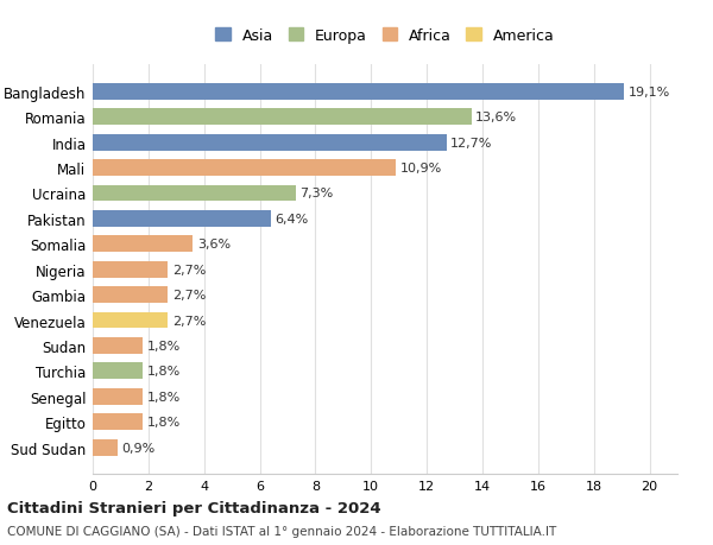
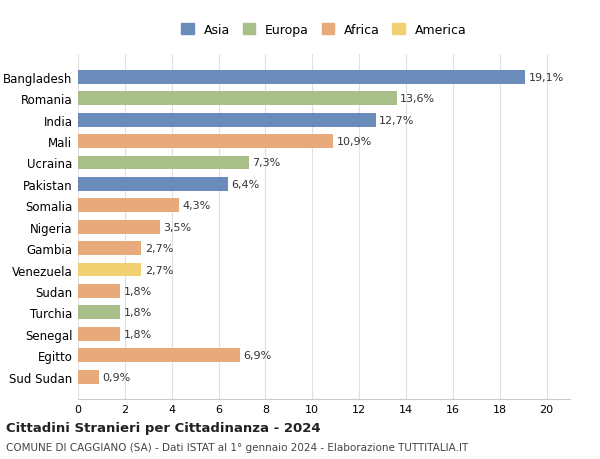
Somalia: 3,6% -> 4,3%
Nigeria: 2,7% -> 3,5%
Egitto: 1,8% -> 6,9%
